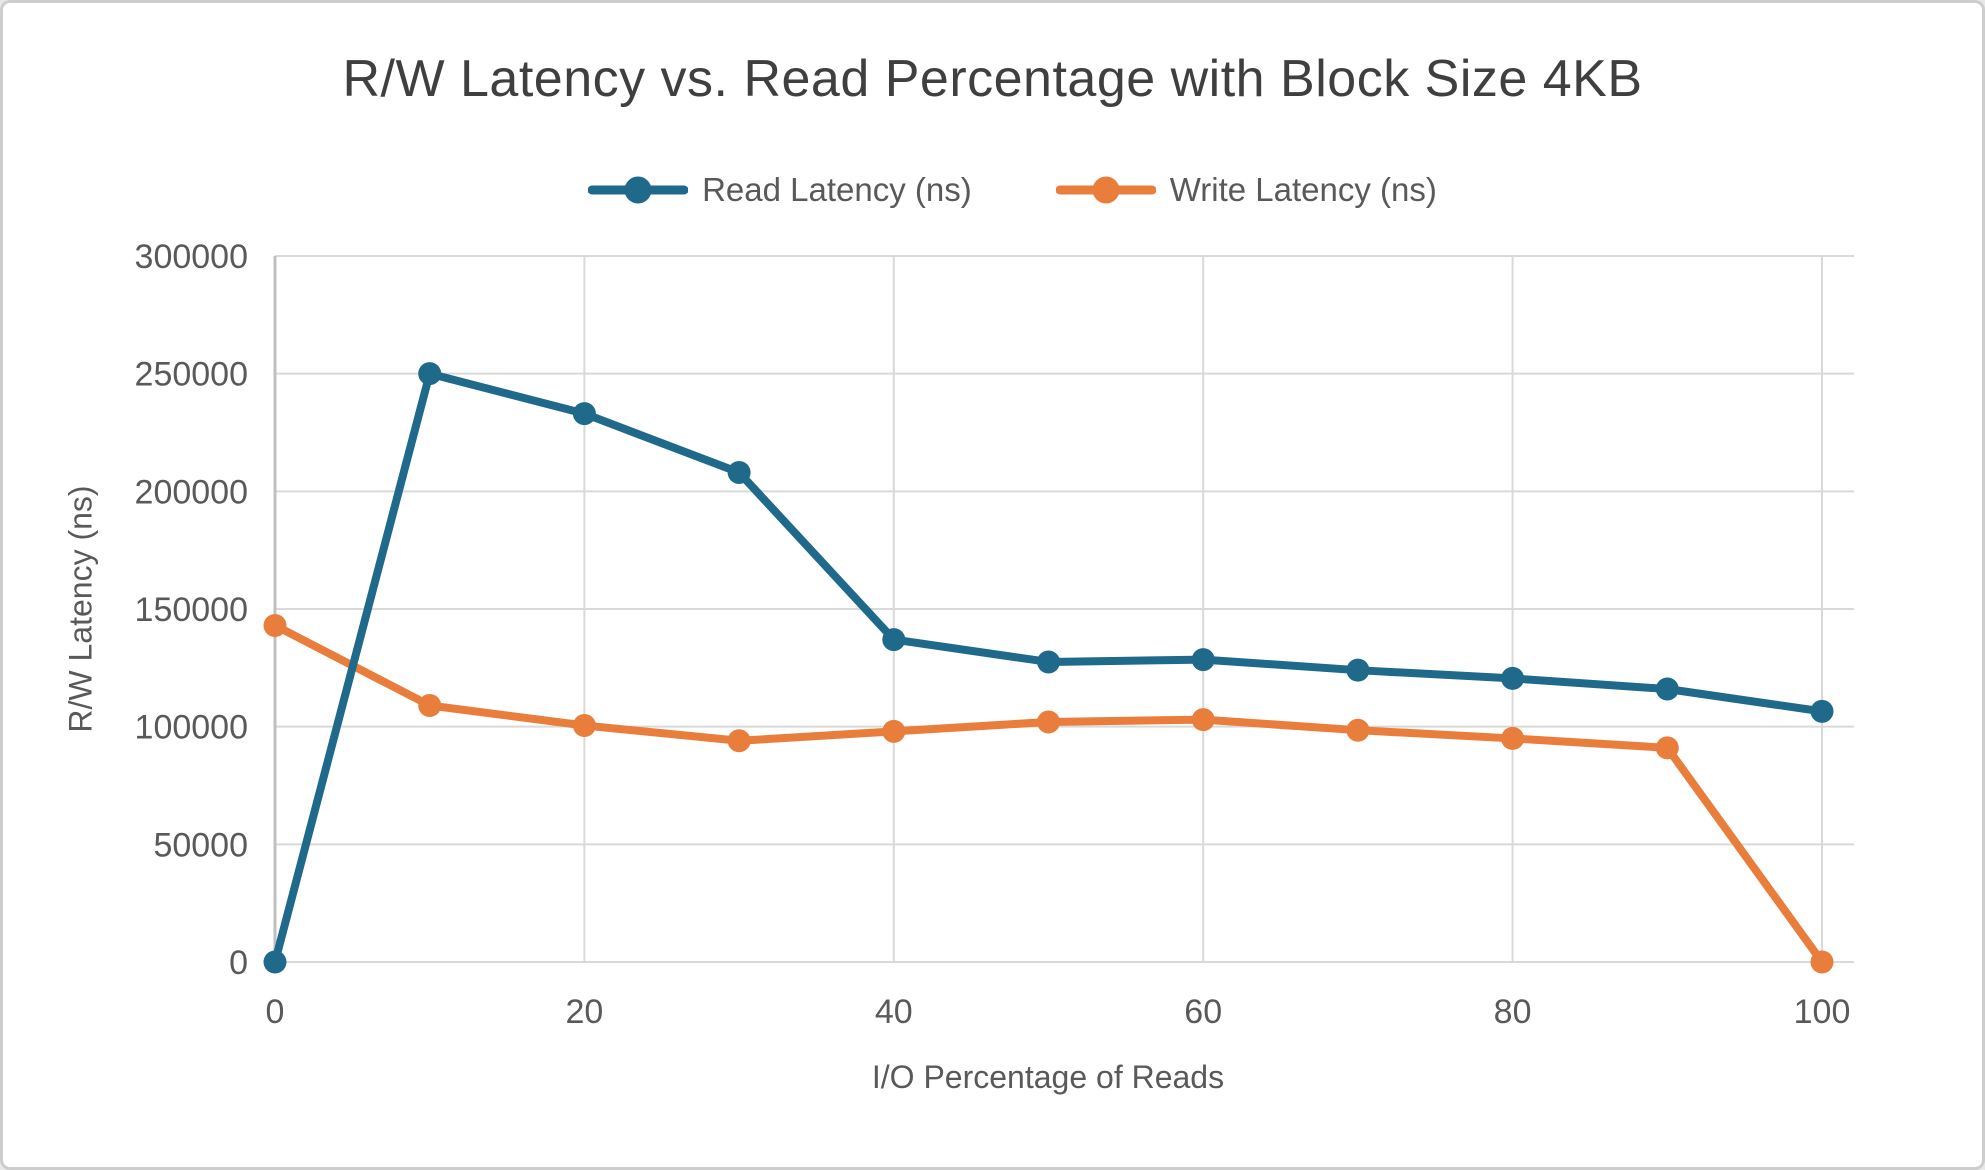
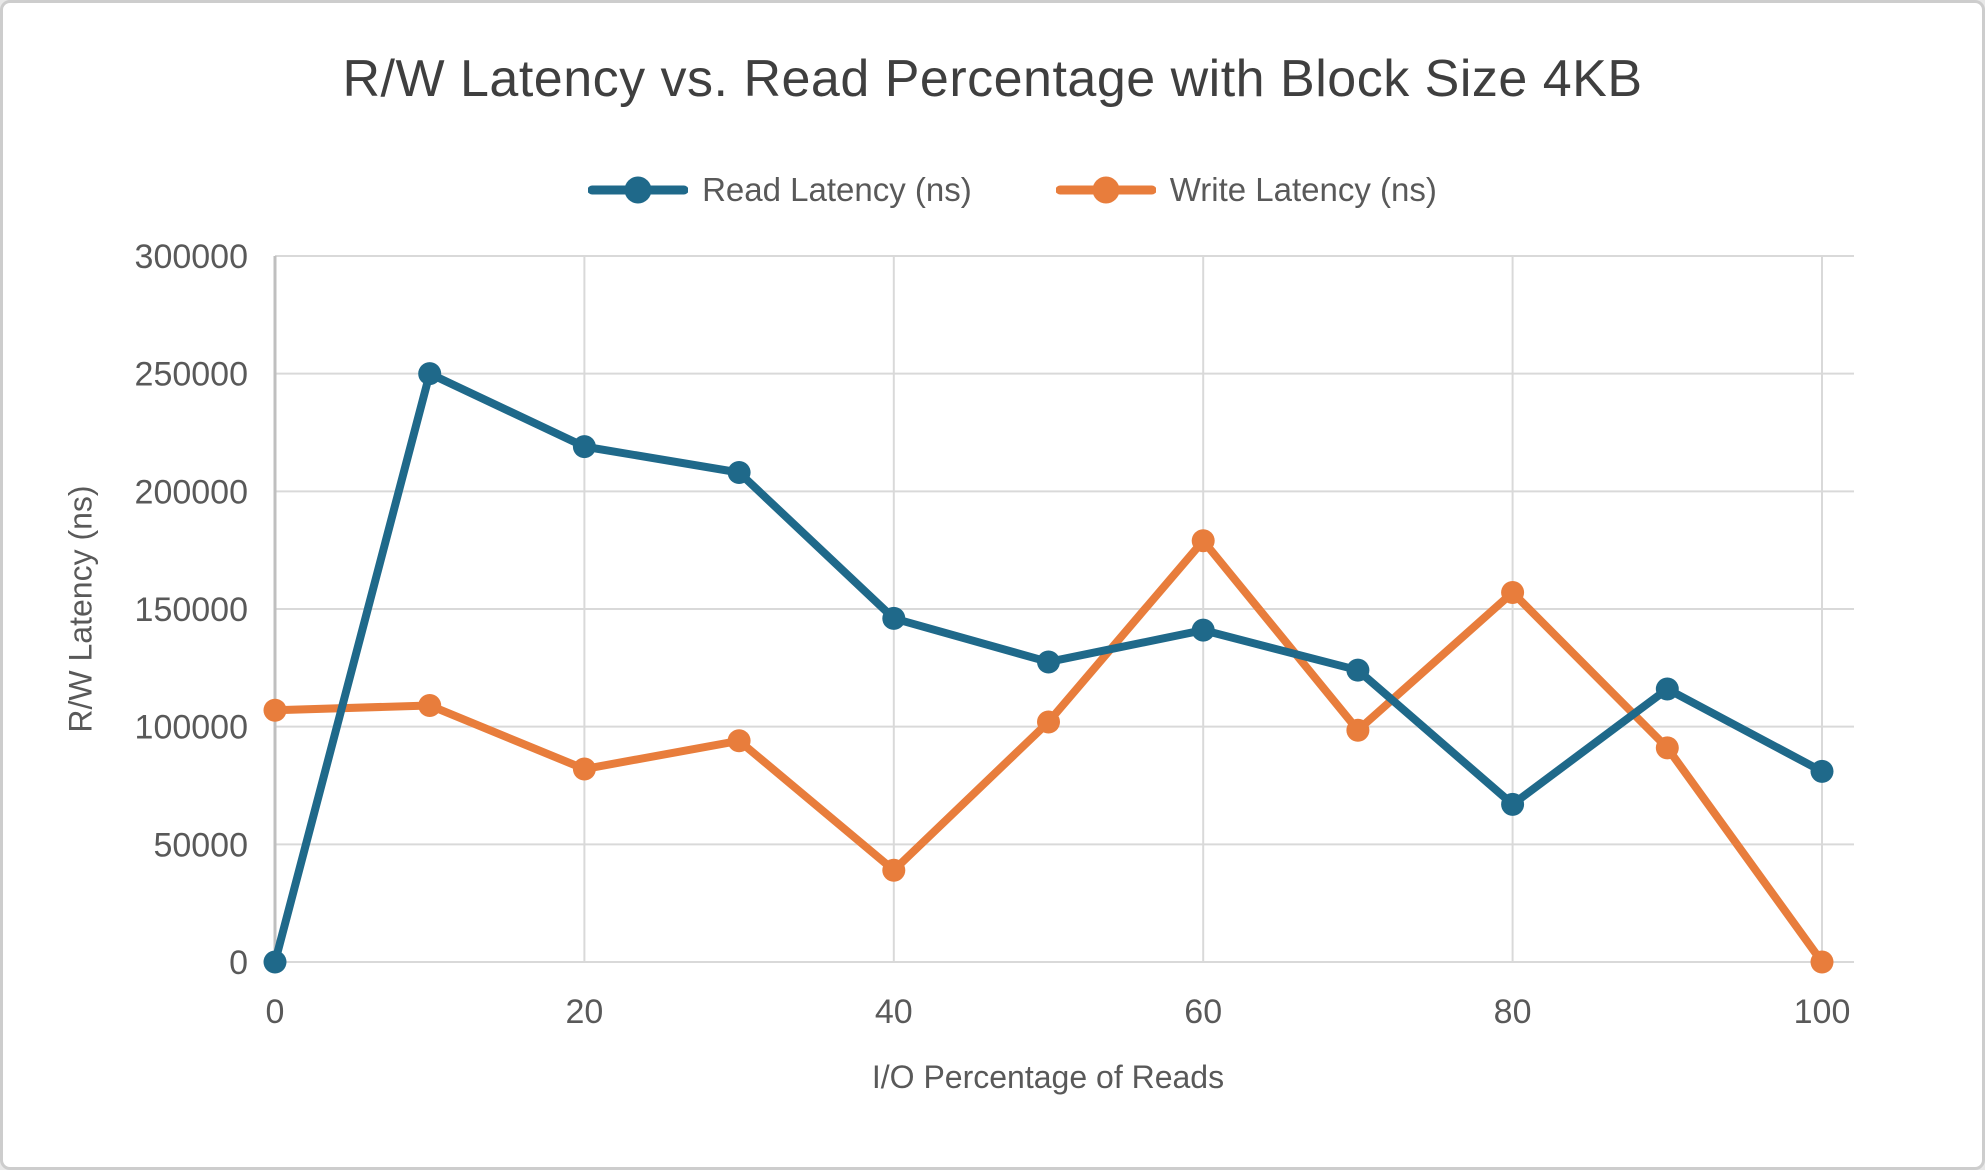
Write Latency (ns)/0: 143000 -> 107000
Read Latency (ns)/20: 233000 -> 219000
Write Latency (ns)/20: 100000 -> 82000
Read Latency (ns)/40: 137000 -> 146000
Write Latency (ns)/40: 98000 -> 39000
Read Latency (ns)/60: 128000 -> 141000
Write Latency (ns)/60: 103000 -> 179000
Read Latency (ns)/80: 120000 -> 67000
Write Latency (ns)/80: 95000 -> 157000
Read Latency (ns)/100: 106000 -> 81000
